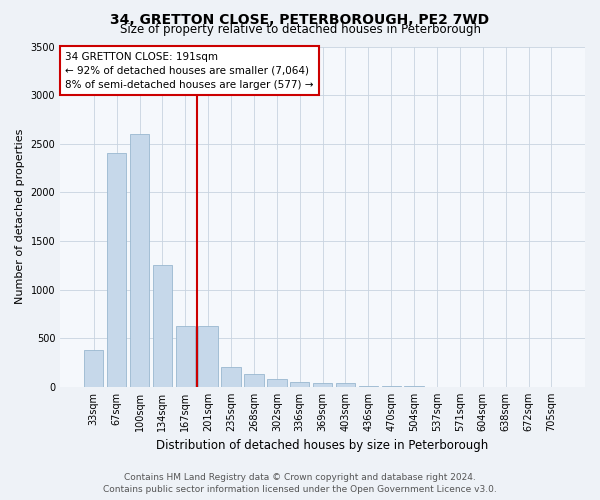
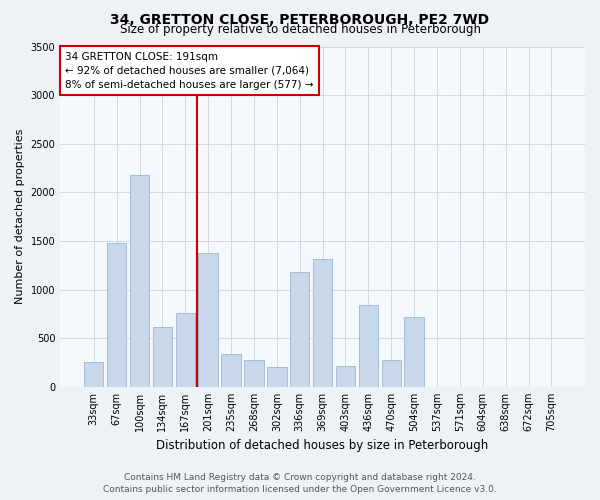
33sqm: 380 -> 260
67sqm: 2400 -> 1480
100sqm: 2600 -> 2180
134sqm: 1250 -> 620
167sqm: 630 -> 760
201sqm: 630 -> 1380
235sqm: 200 -> 340
268sqm: 130 -> 280
302sqm: 80 -> 200
336sqm: 60 -> 1180
369sqm: 40 -> 1320
403sqm: 40 -> 220
436sqm: 0 -> 840
470sqm: 0 -> 280
504sqm: 0 -> 720
